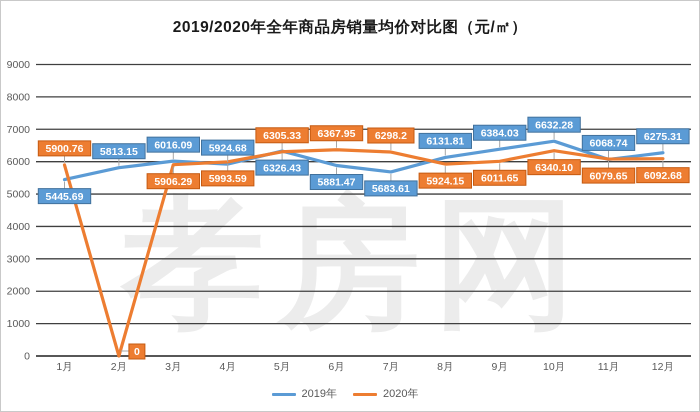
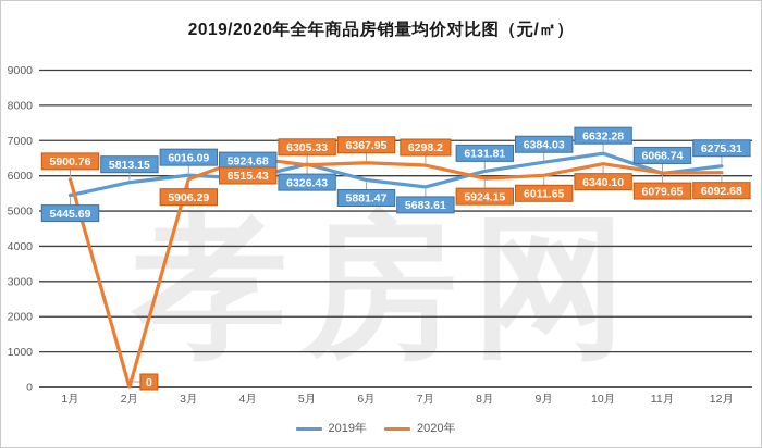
2020年/4月: 5993.59 -> 6515.43
